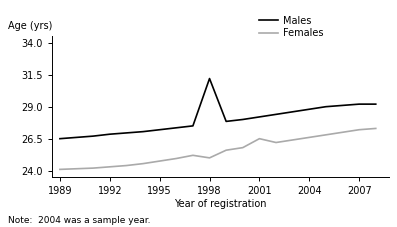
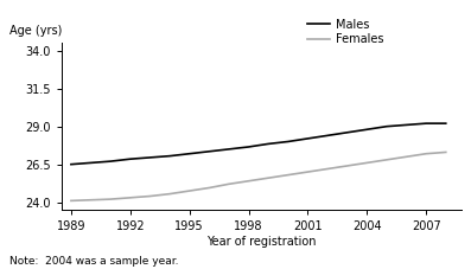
Males/1998: 31.2 -> 27.6
Females/1998: 25.0 -> 25.4
Females/2001: 26.5 -> 26.0
